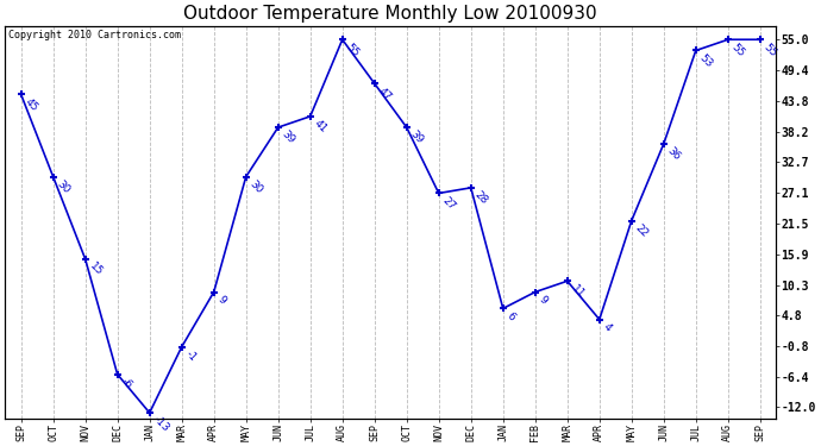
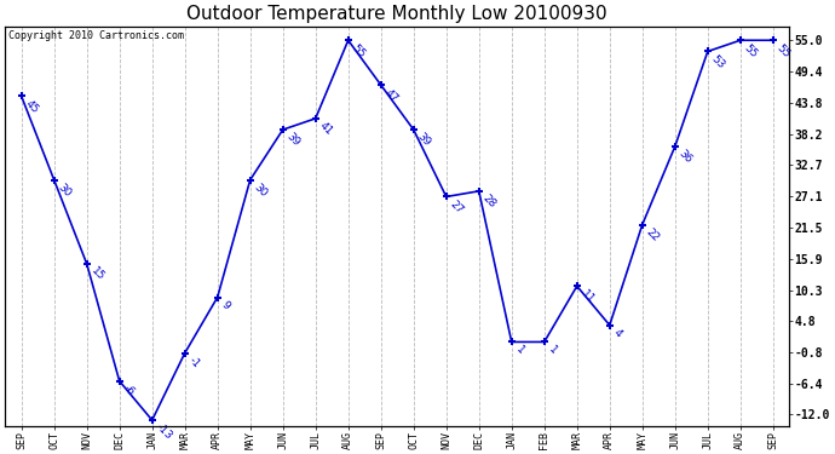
JAN: 6 -> 1
FEB: 9 -> 1
